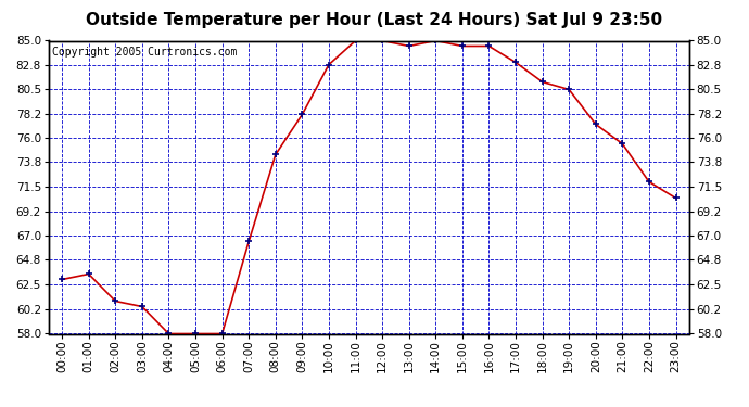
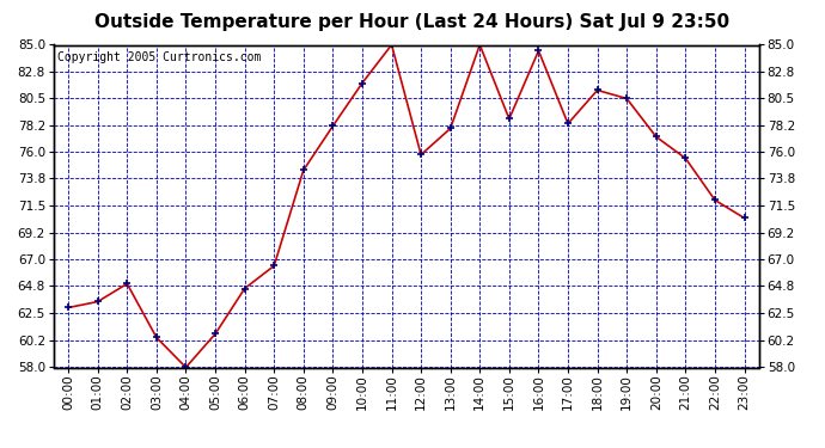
02:00: 61.0 -> 65.0
05:00: 58.0 -> 60.8
06:00: 58.0 -> 64.6
10:00: 82.8 -> 81.8
12:00: 85.0 -> 75.8
13:00: 84.5 -> 78.0
15:00: 84.5 -> 78.8
17:00: 83.0 -> 78.4
